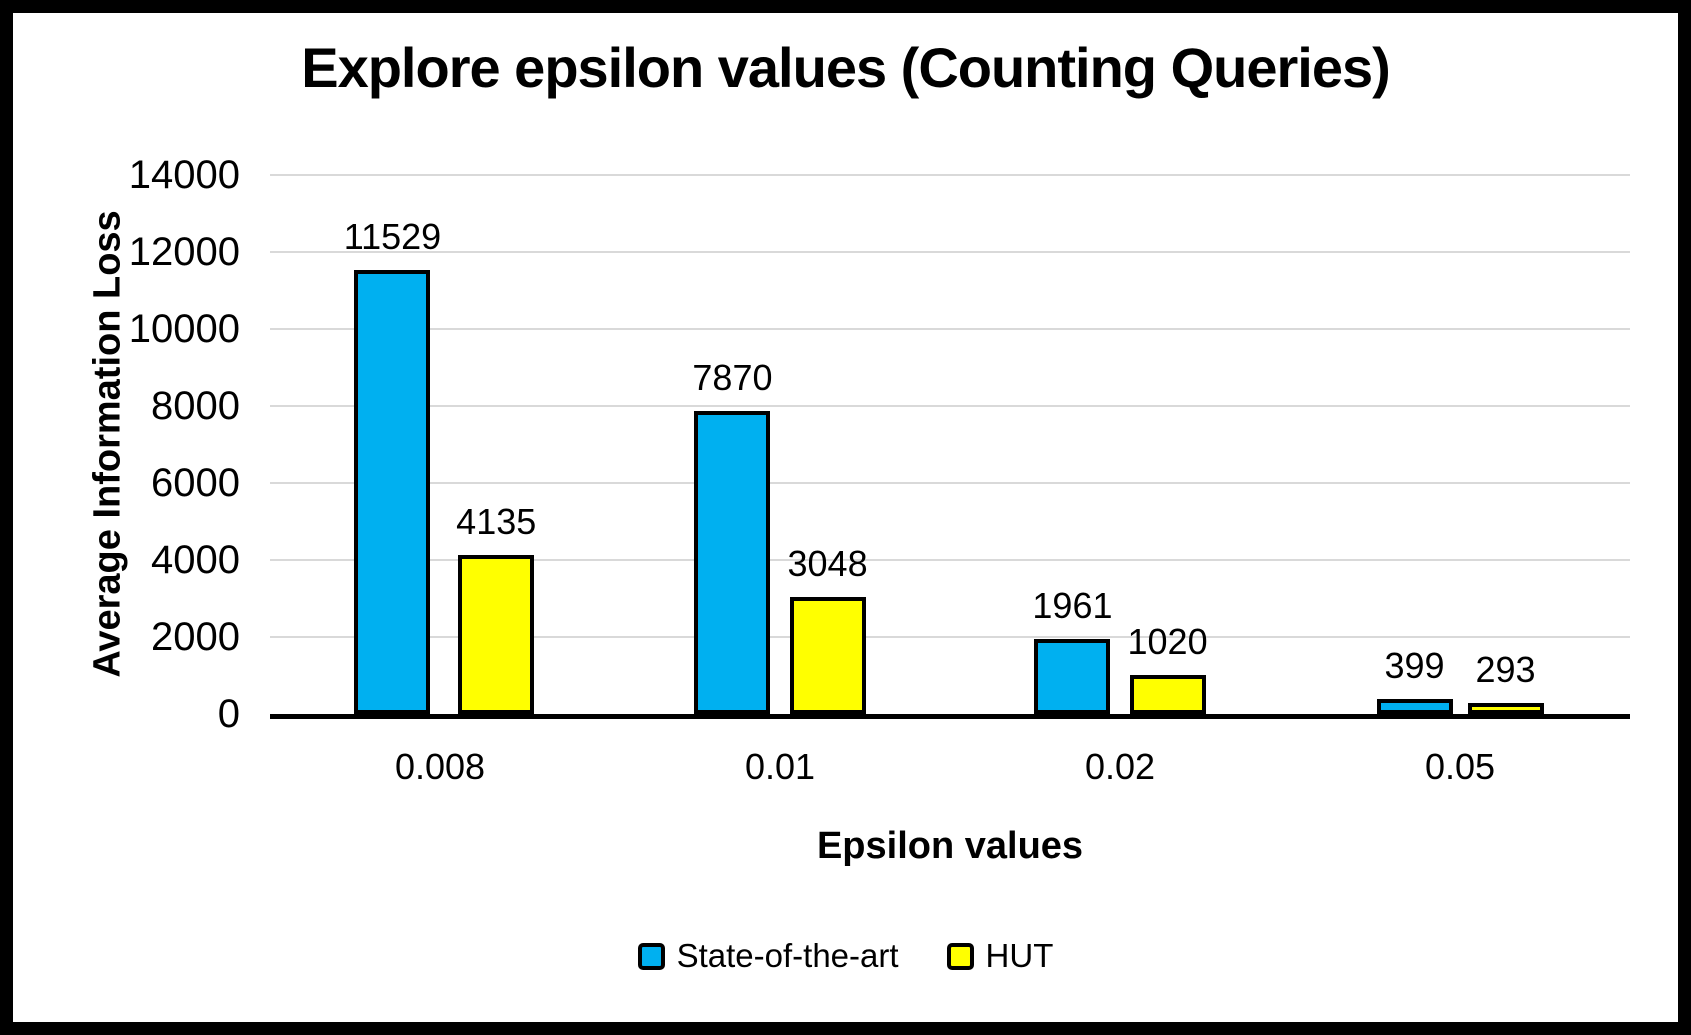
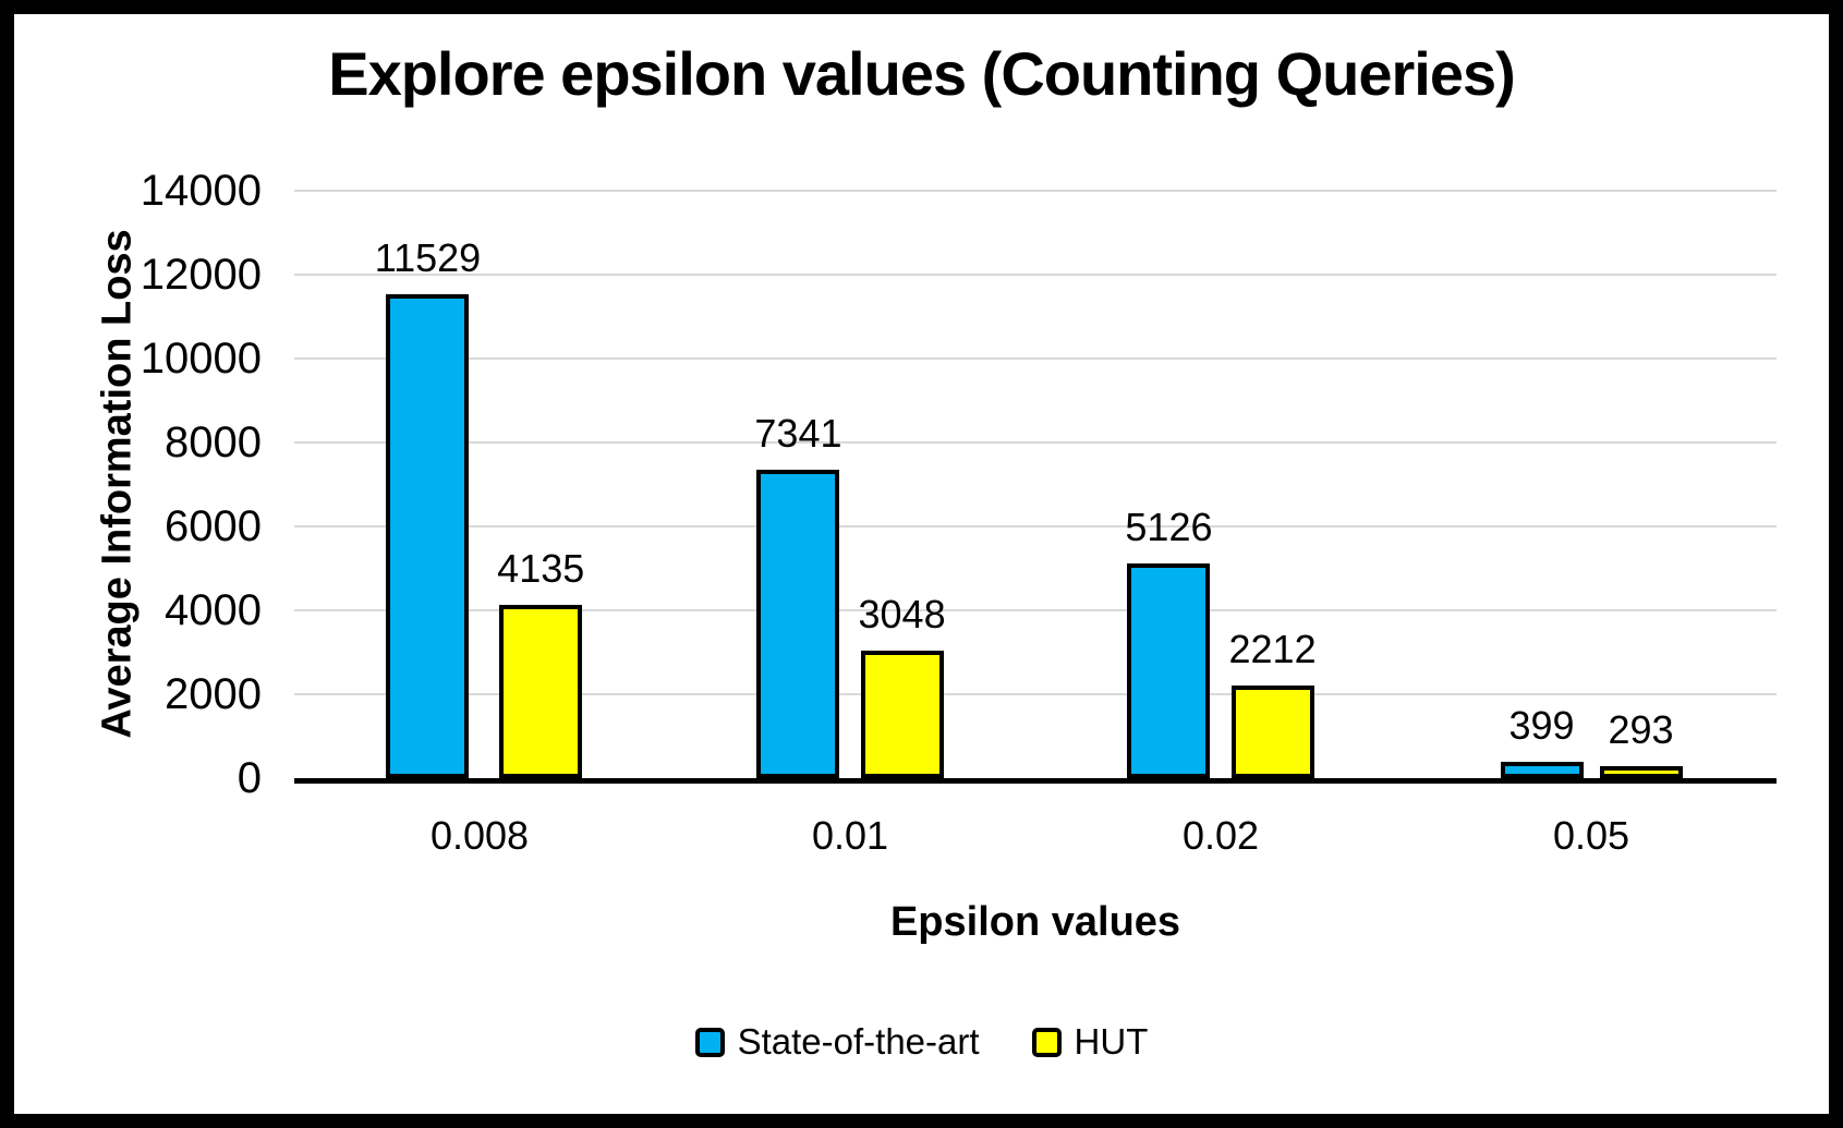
State-of-the-art/0.01: 7870 -> 7341
State-of-the-art/0.02: 1961 -> 5126
HUT/0.02: 1020 -> 2212
